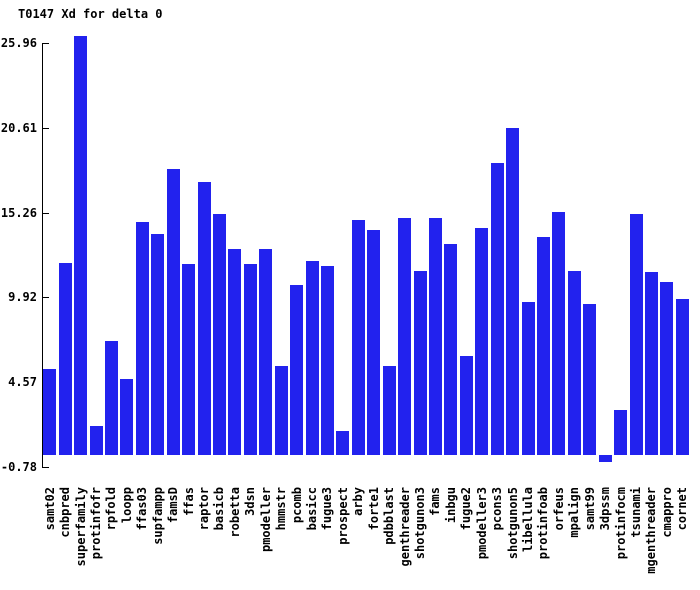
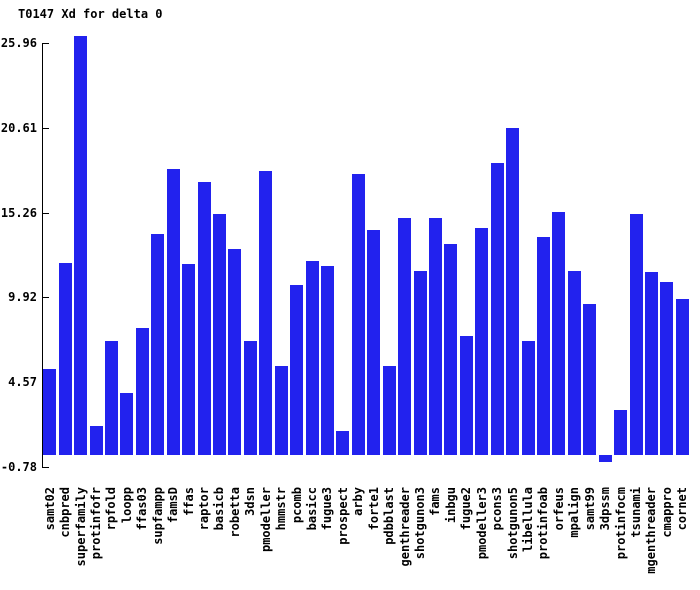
loopp: 4.8 -> 3.9
ffas03: 14.7 -> 8.0
3dsn: 12.0 -> 7.2
pmodeller: 13.0 -> 17.9
arby: 14.8 -> 17.7
fugue2: 6.2 -> 7.5
libellula: 9.6 -> 7.2
